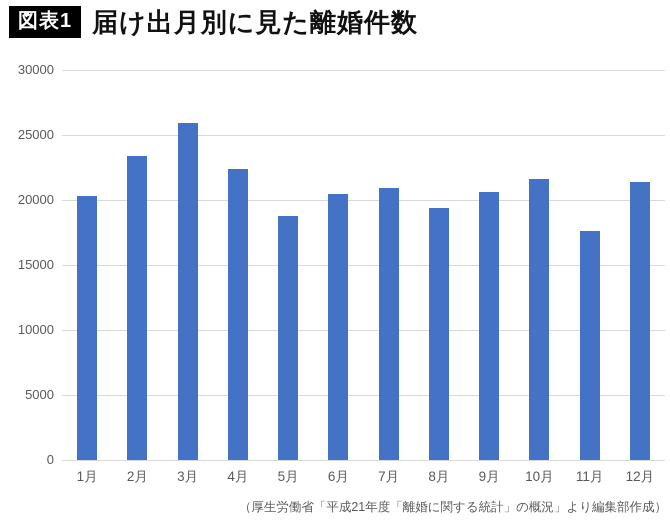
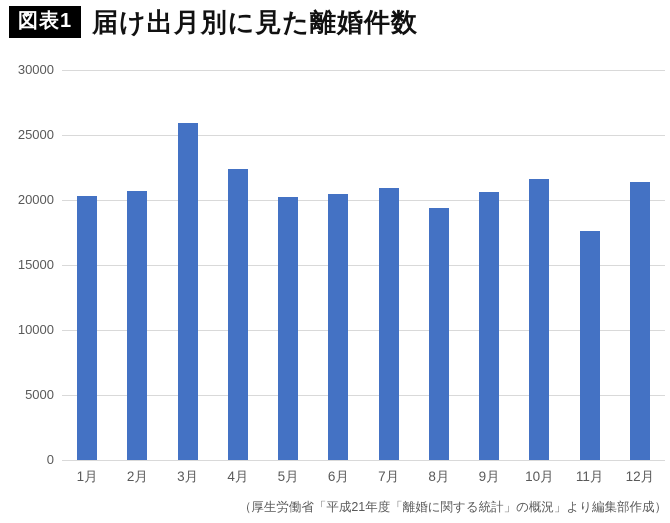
2月: 23400 -> 20700
5月: 18800 -> 20200
